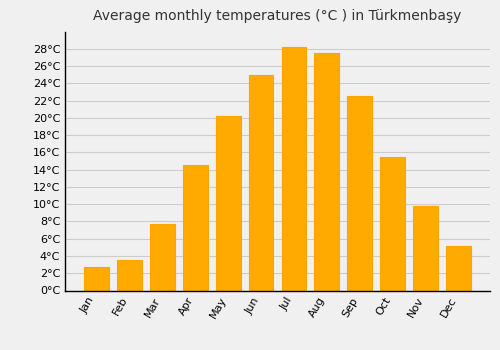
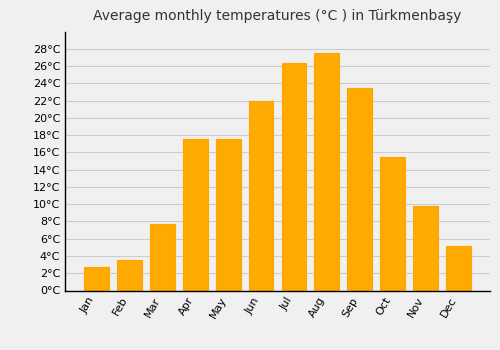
Apr: 14.5°C -> 17.6°C
May: 20.2°C -> 17.6°C
Jun: 25.0°C -> 22.0°C
Jul: 28.2°C -> 26.4°C
Sep: 22.5°C -> 23.4°C
